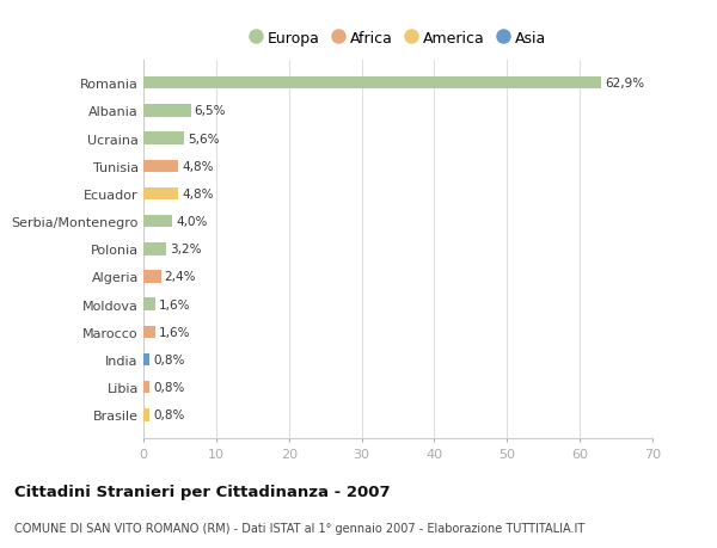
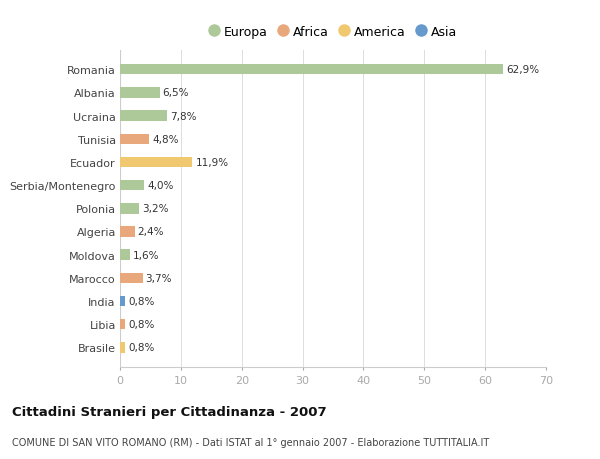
Ucraina: 5,6% -> 7,8%
Ecuador: 4,8% -> 11,9%
Marocco: 1,6% -> 3,7%
